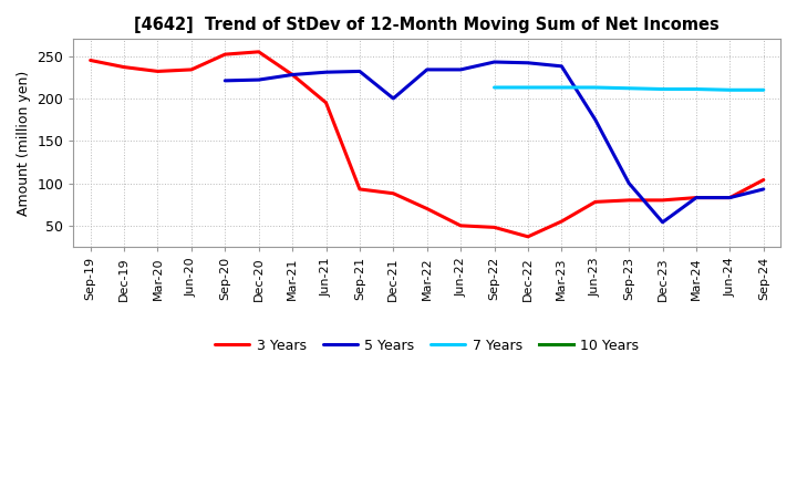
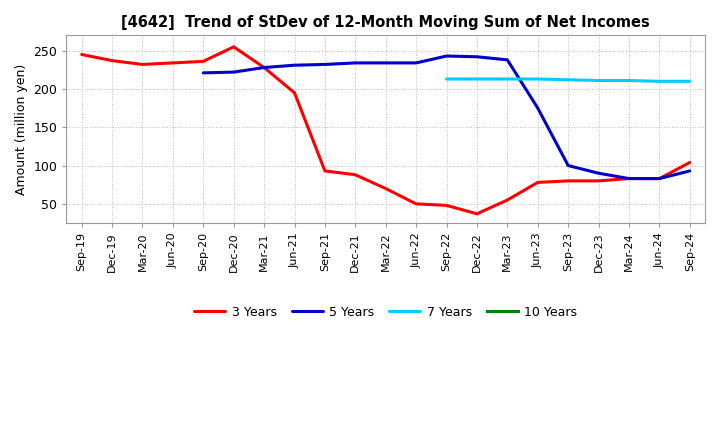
3 Years/Sep-20: 252 -> 236
5 Years/Dec-21: 200 -> 234
5 Years/Dec-23: 54 -> 90
